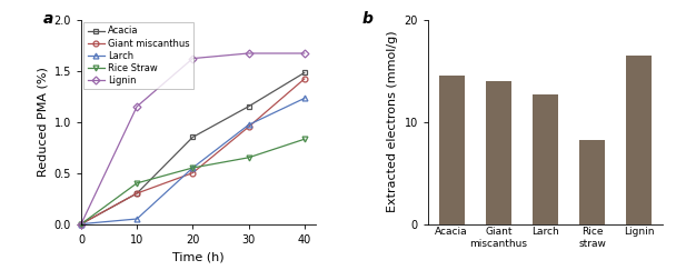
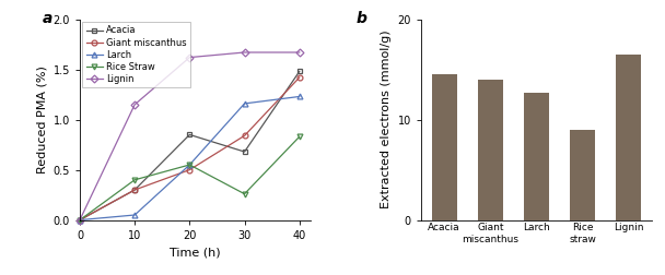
Acacia/30: 1.15 -> 0.68
Giant miscanthus/30: 0.95 -> 0.84
Larch/30: 0.97 -> 1.16
Rice Straw/30: 0.65 -> 0.26
Rice straw: 8.2 -> 9.0
